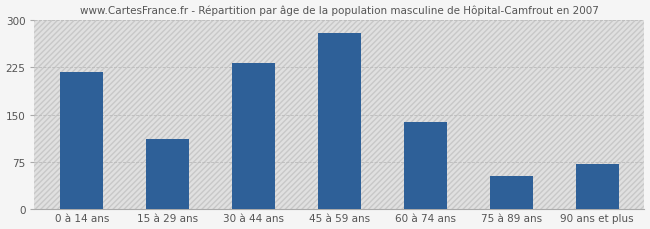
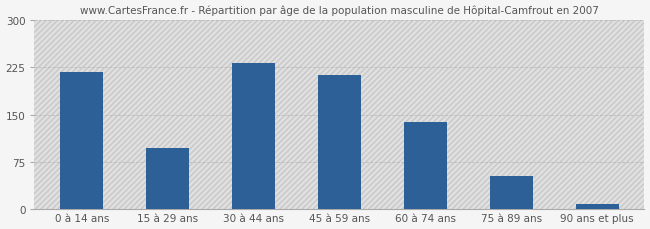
15 à 29 ans: 112 -> 97
45 à 59 ans: 280 -> 213
90 ans et plus: 72 -> 8
